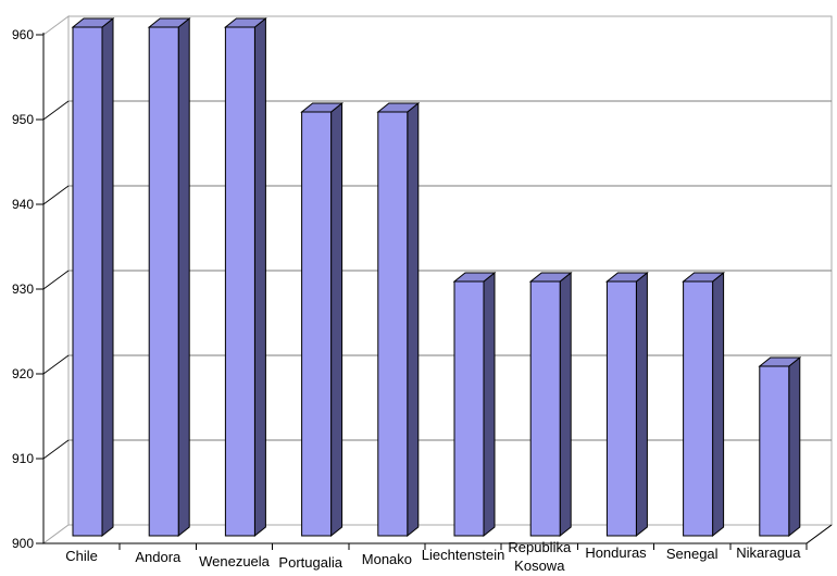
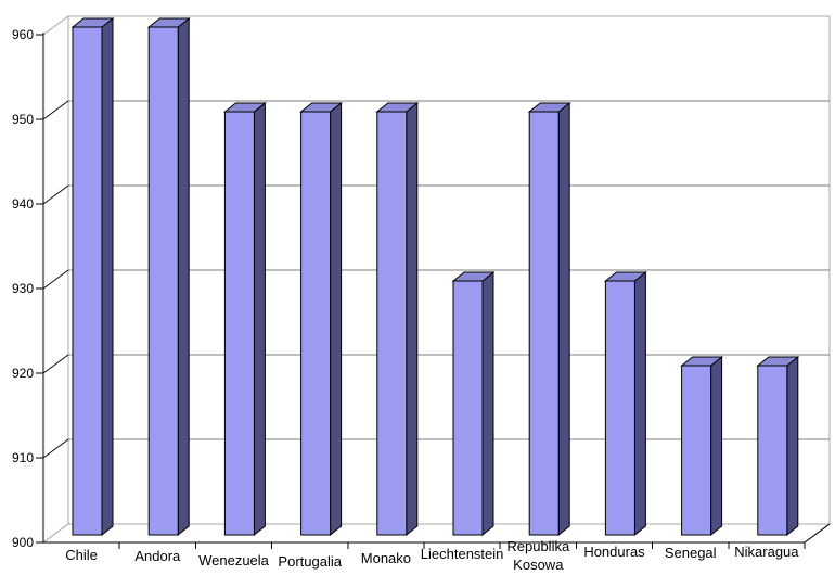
Wenezuela: 960 -> 950
Republika Kosowa: 930 -> 950
Senegal: 930 -> 920
